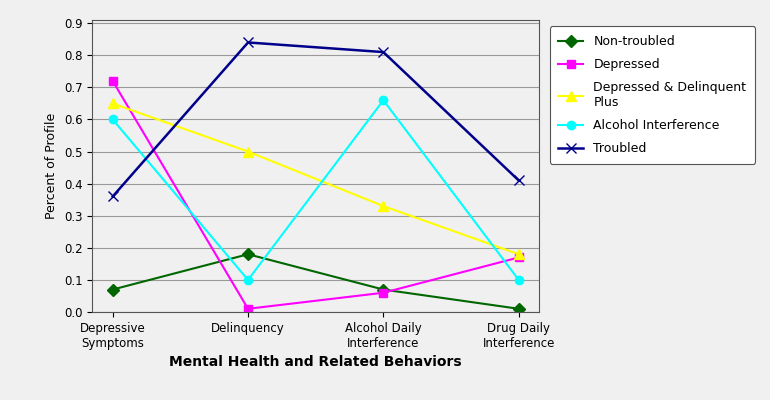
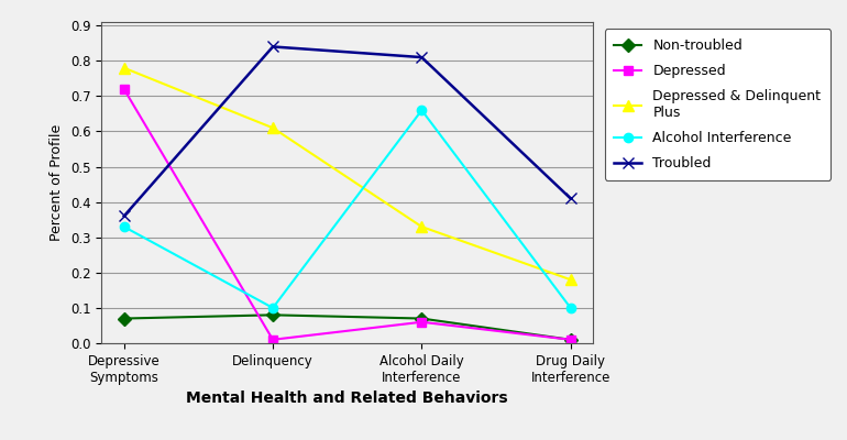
Depressed & Delinquent Plus/Depressive Symptoms: 0.65 -> 0.78
Alcohol Interference/Depressive Symptoms: 0.60 -> 0.33
Non-troubled/Delinquency: 0.18 -> 0.08
Depressed & Delinquent Plus/Delinquency: 0.50 -> 0.61
Depressed/Drug Daily Interference: 0.17 -> 0.01
